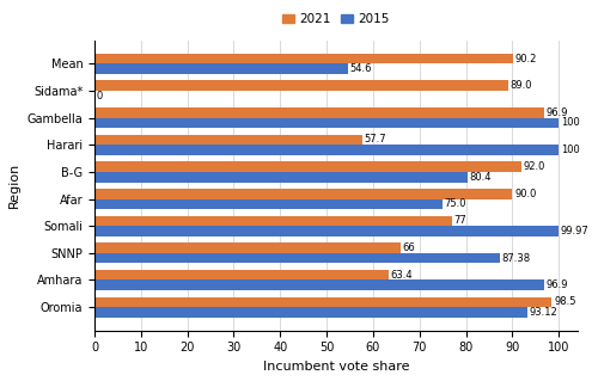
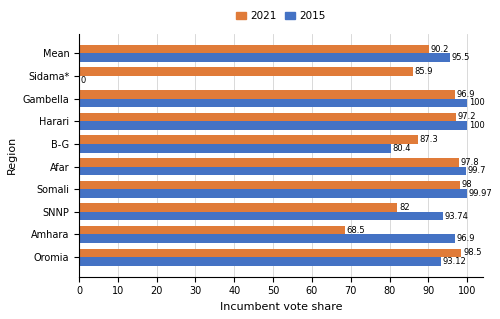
2015/Mean: 54.6 -> 95.5
2021/Sidama*: 89.0 -> 85.9
2021/Harari: 57.7 -> 97.2
2021/B-G: 92.0 -> 87.3
2021/Afar: 90.0 -> 97.8
2015/Afar: 75.0 -> 99.7
2021/Somali: 77 -> 98
2021/SNNP: 66 -> 82
2015/SNNP: 87.38 -> 93.74
2021/Amhara: 63.4 -> 68.5
